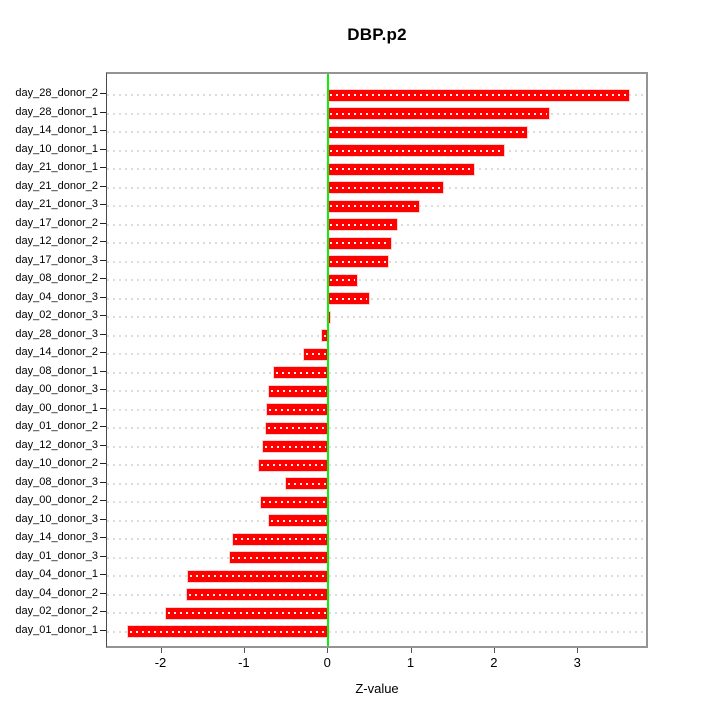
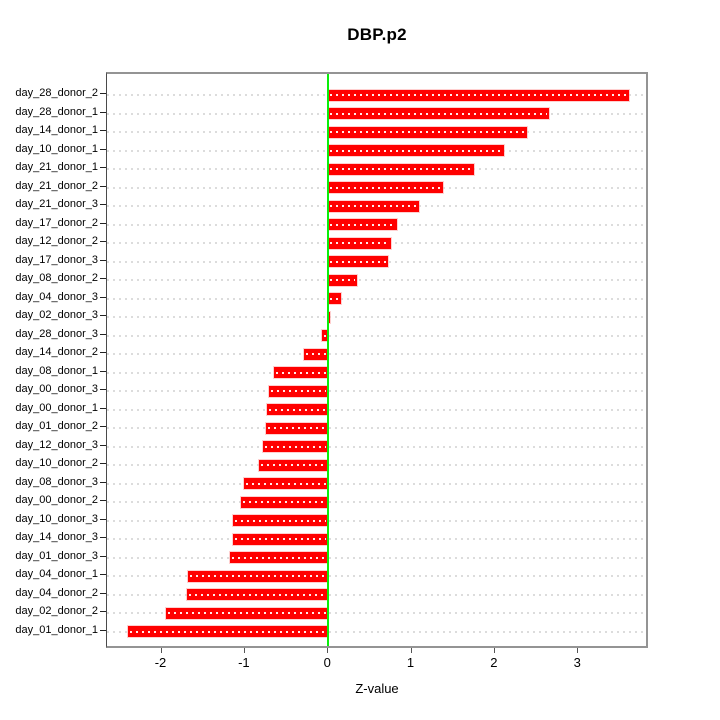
day_04_donor_3: 0.5 -> 0.2
day_08_donor_3: -0.5 -> -1.0
day_00_donor_2: -0.8 -> -1.0
day_10_donor_3: -0.7 -> -1.1
